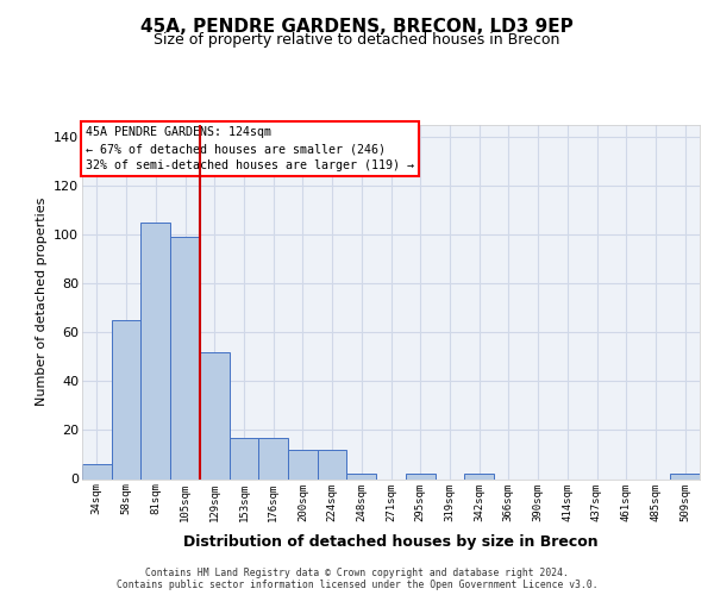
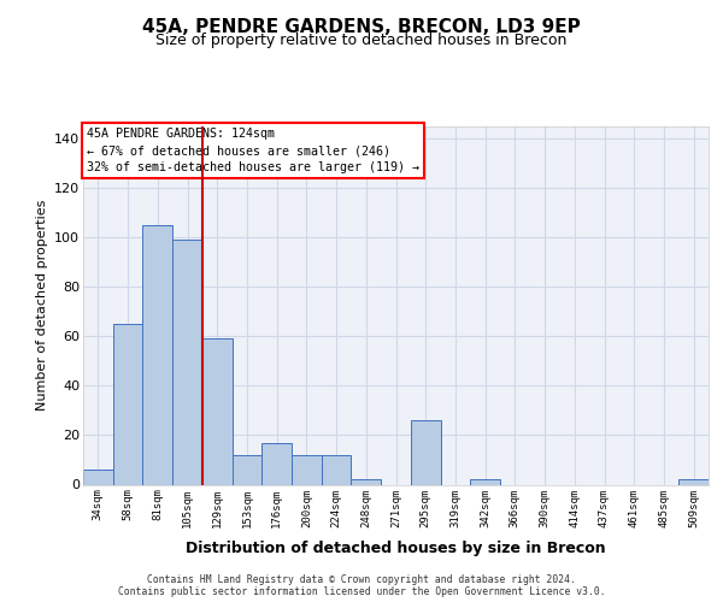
129sqm: 52 -> 59
153sqm: 17 -> 12
295sqm: 2 -> 26
